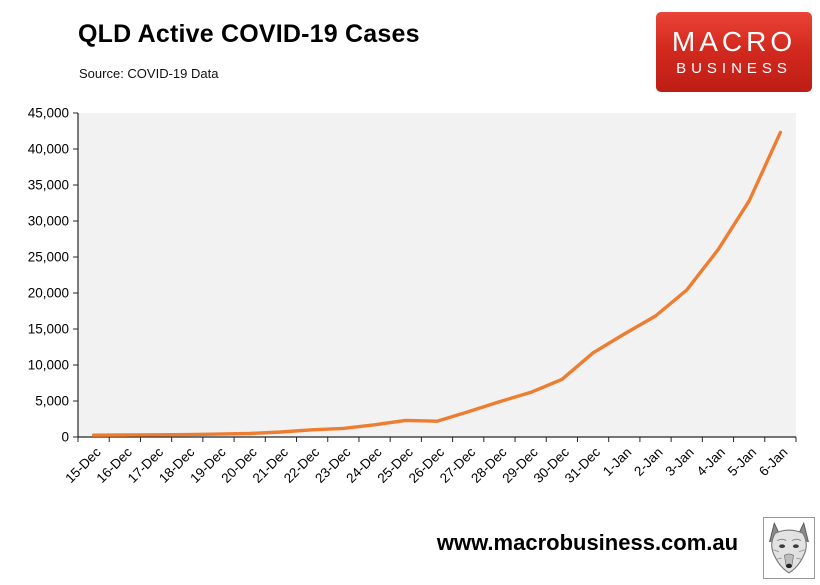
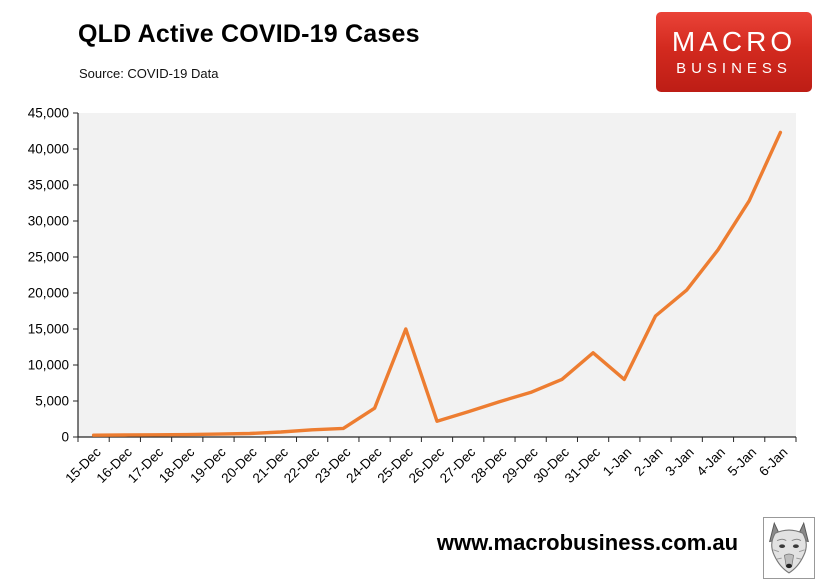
24-Dec: 2000 -> 4000
25-Dec: 2000 -> 15000
1-Jan: 14000 -> 8000
